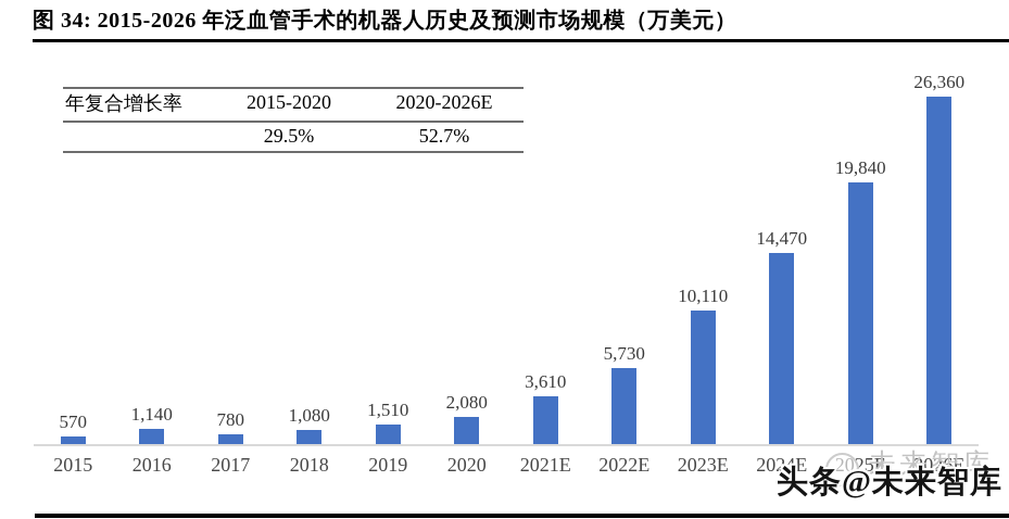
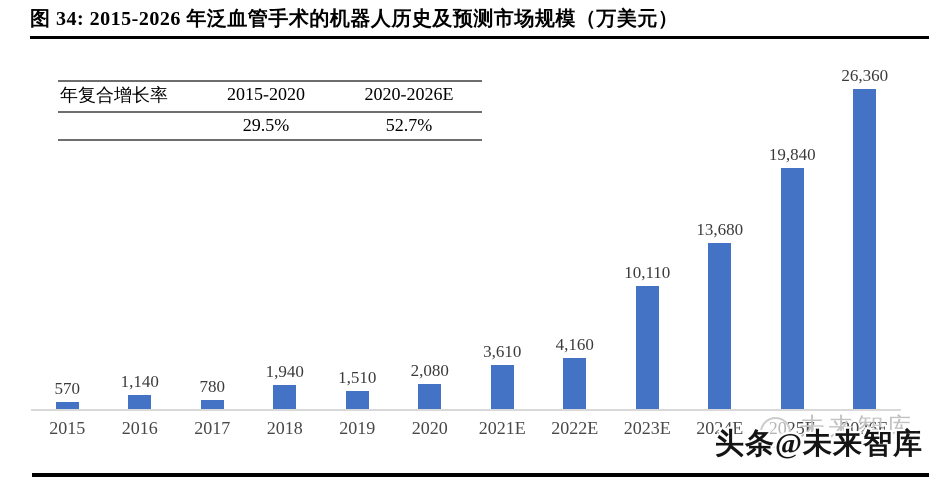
2018: 1,080 -> 1,940
2022E: 5,730 -> 4,160
2024E: 14,470 -> 13,680
